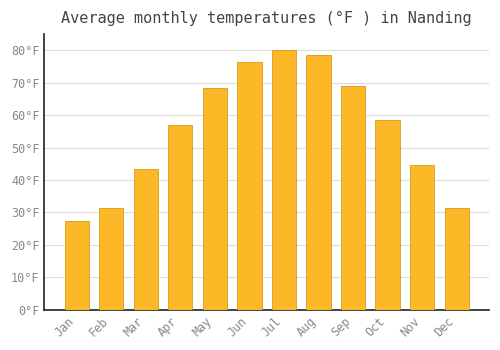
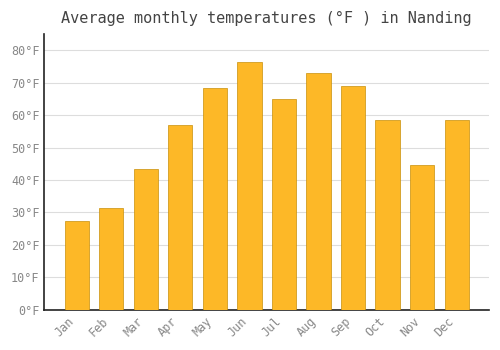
Jul: 80.0°F -> 65.0°F
Aug: 78.5°F -> 73.0°F
Dec: 31.5°F -> 58.5°F
